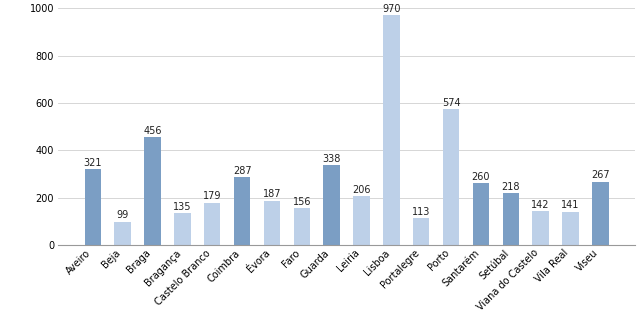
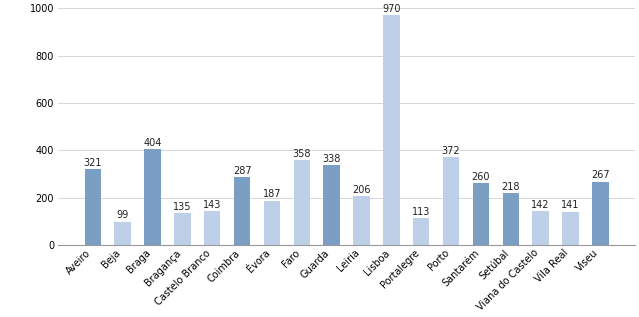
Braga: 456 -> 404
Castelo Branco: 179 -> 143
Faro: 156 -> 358
Porto: 574 -> 372
